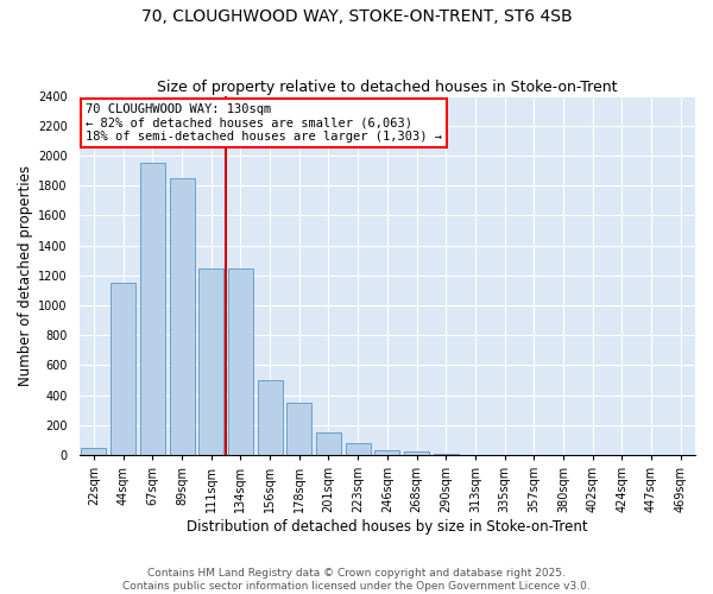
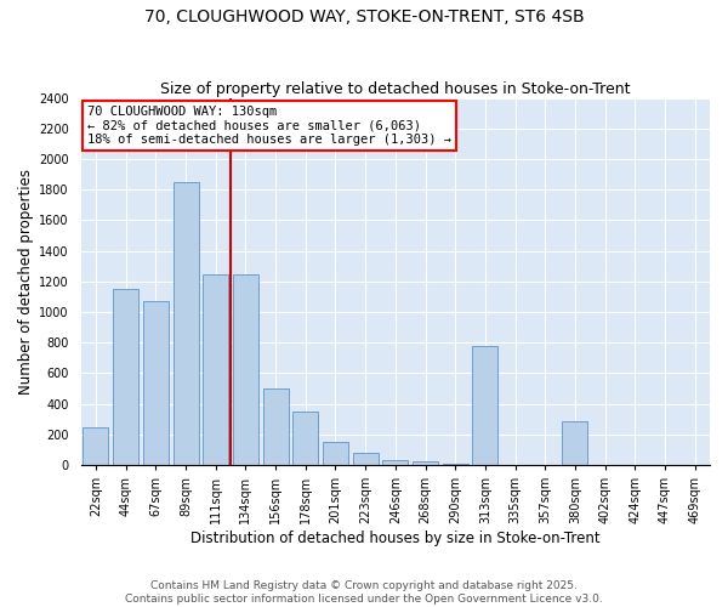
22sqm: 50 -> 250
67sqm: 1950 -> 1070
313sqm: 0 -> 780
380sqm: 0 -> 290
